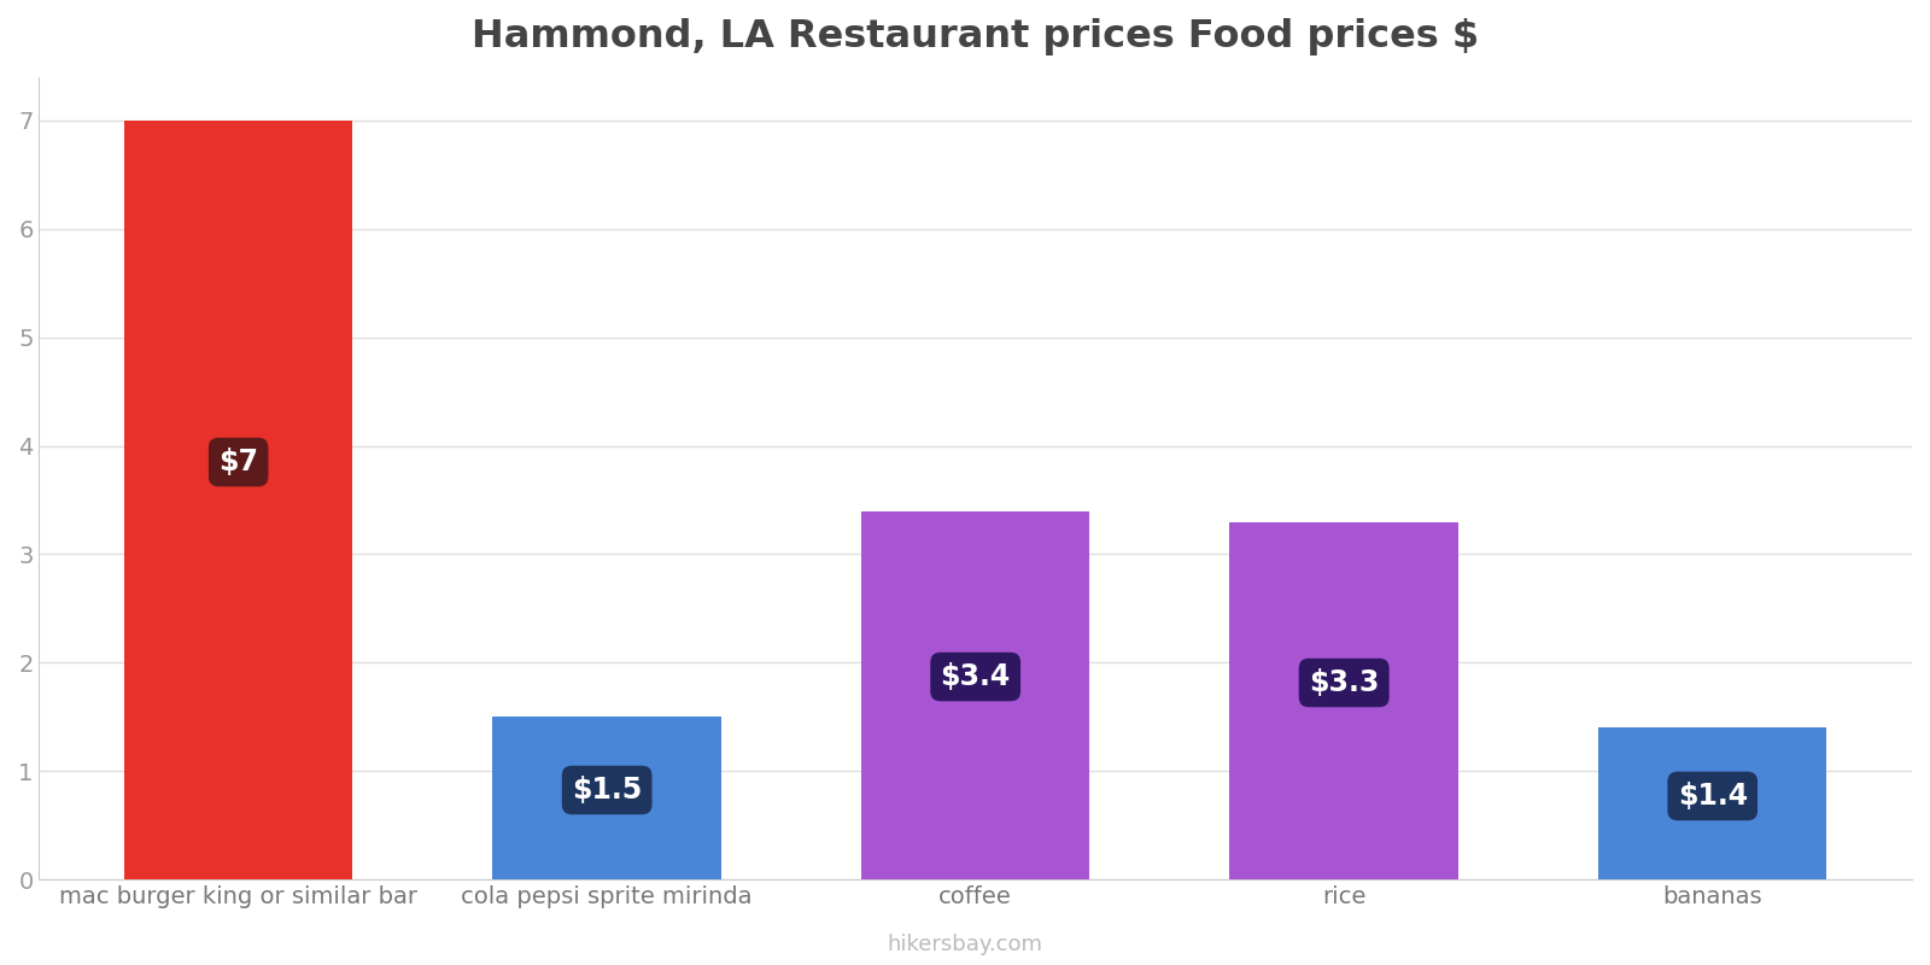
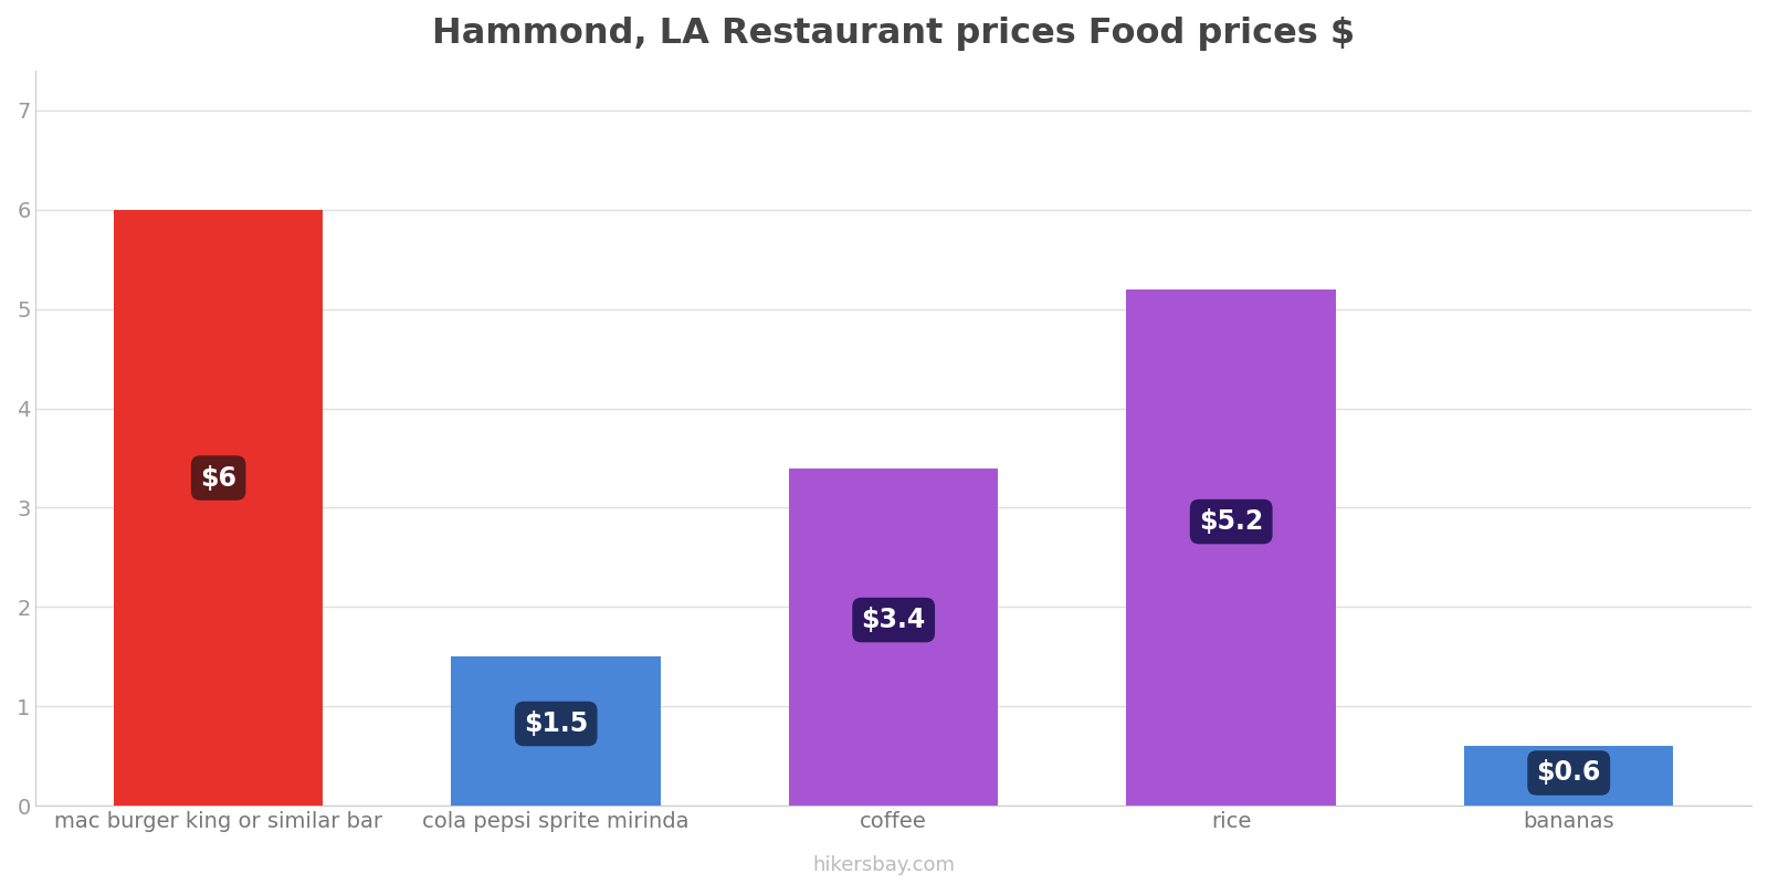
mac burger king or similar bar: $7 -> $6
rice: $3.3 -> $5.2
bananas: $1.4 -> $0.6
